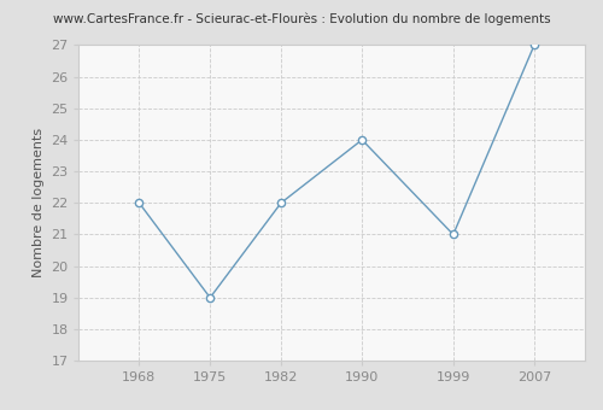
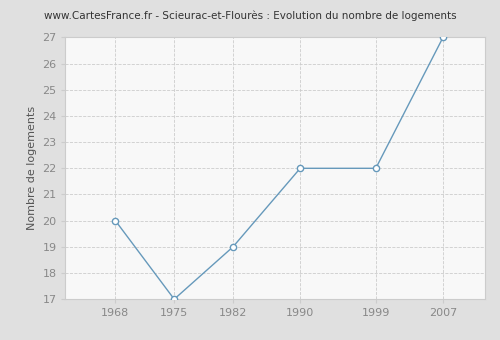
1968: 22 -> 20
1975: 19 -> 17
1982: 22 -> 19
1990: 24 -> 22
1999: 21 -> 22
